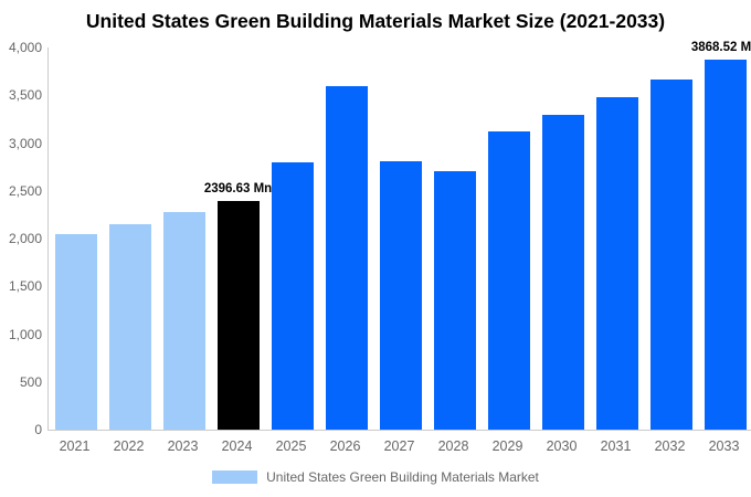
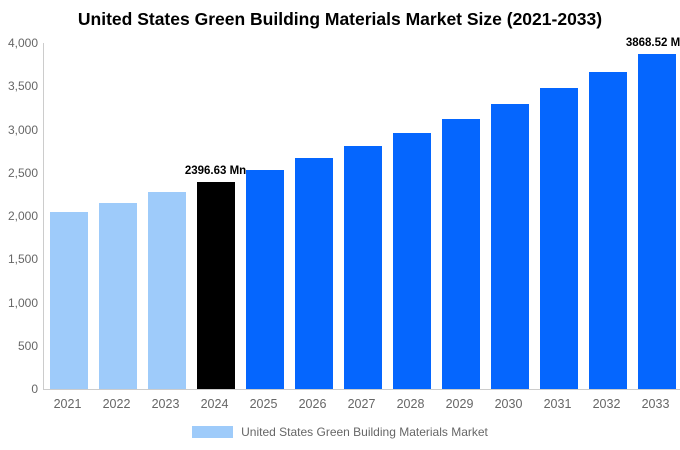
2025: 2800 -> 2500
2026: 3600 -> 2700
2028: 2700 -> 3000
